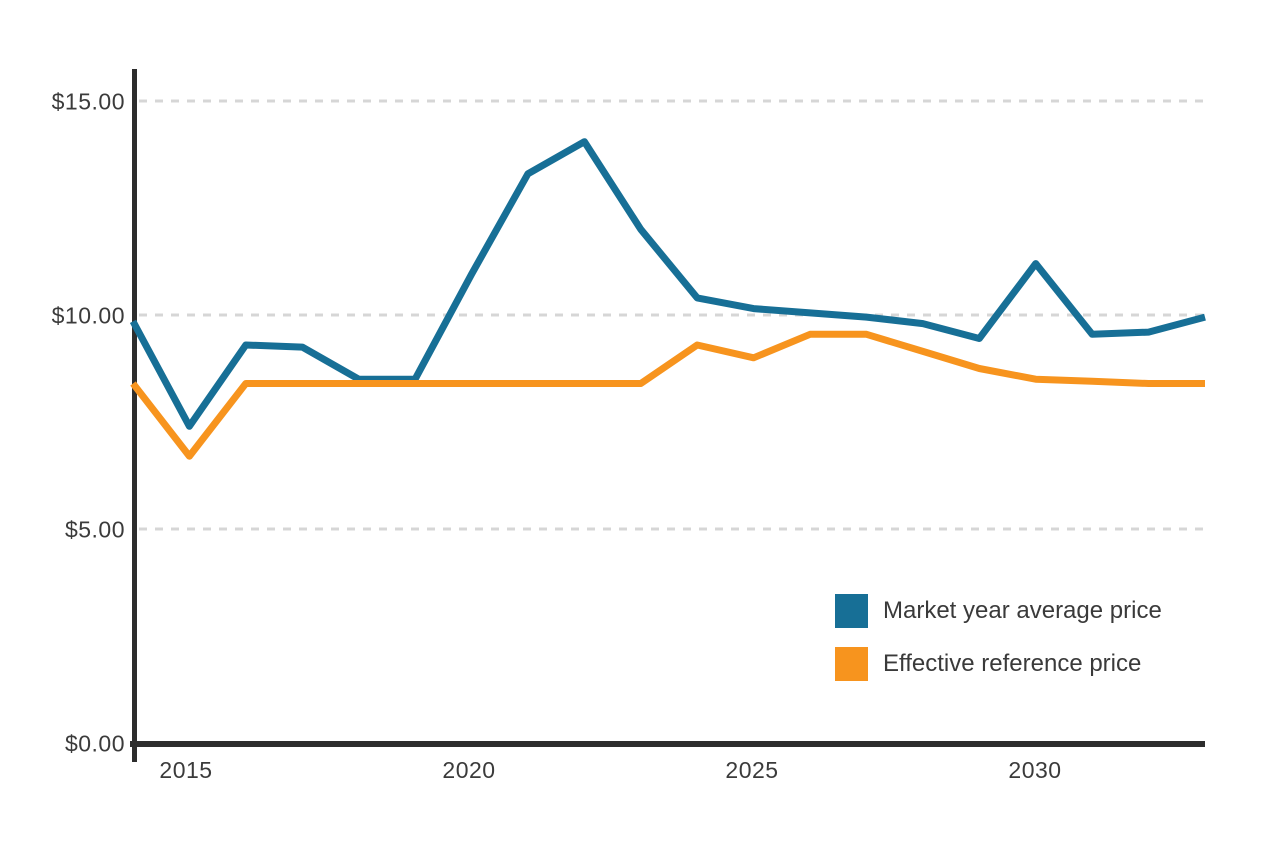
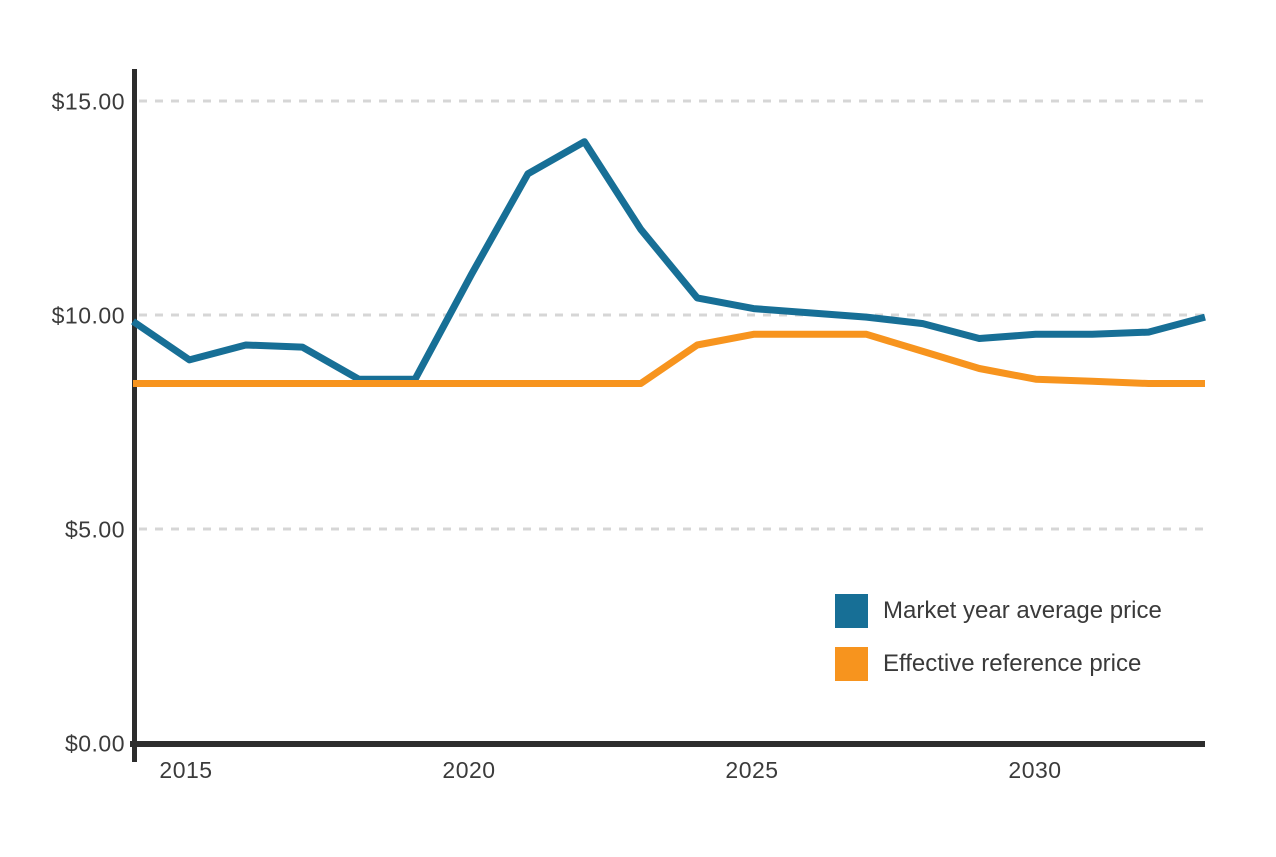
Market year average price/2015: $7.4 -> $8.9
Effective reference price/2015: $6.7 -> $8.4
Effective reference price/2025: $9.0 -> $9.6
Market year average price/2030: $11.2 -> $9.6
